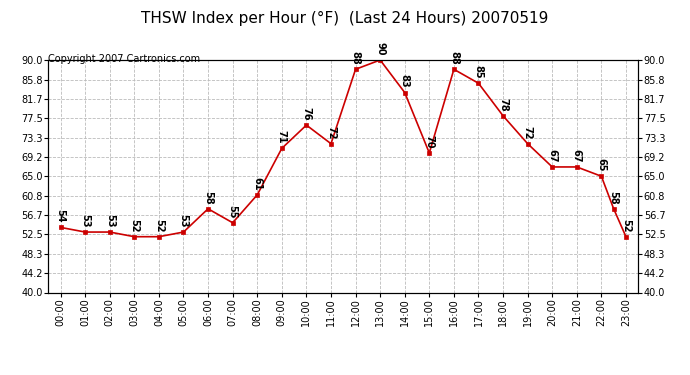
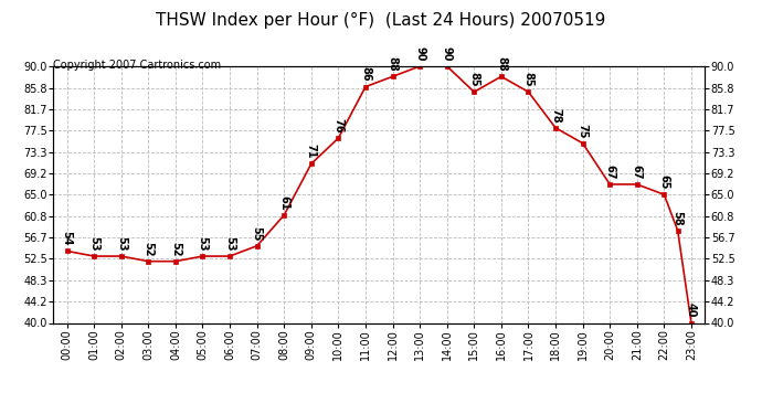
06:00: 58 -> 53
11:00: 72 -> 86
14:00: 83 -> 90
15:00: 70 -> 85
19:00: 72 -> 75
23:00: 52 -> 40
